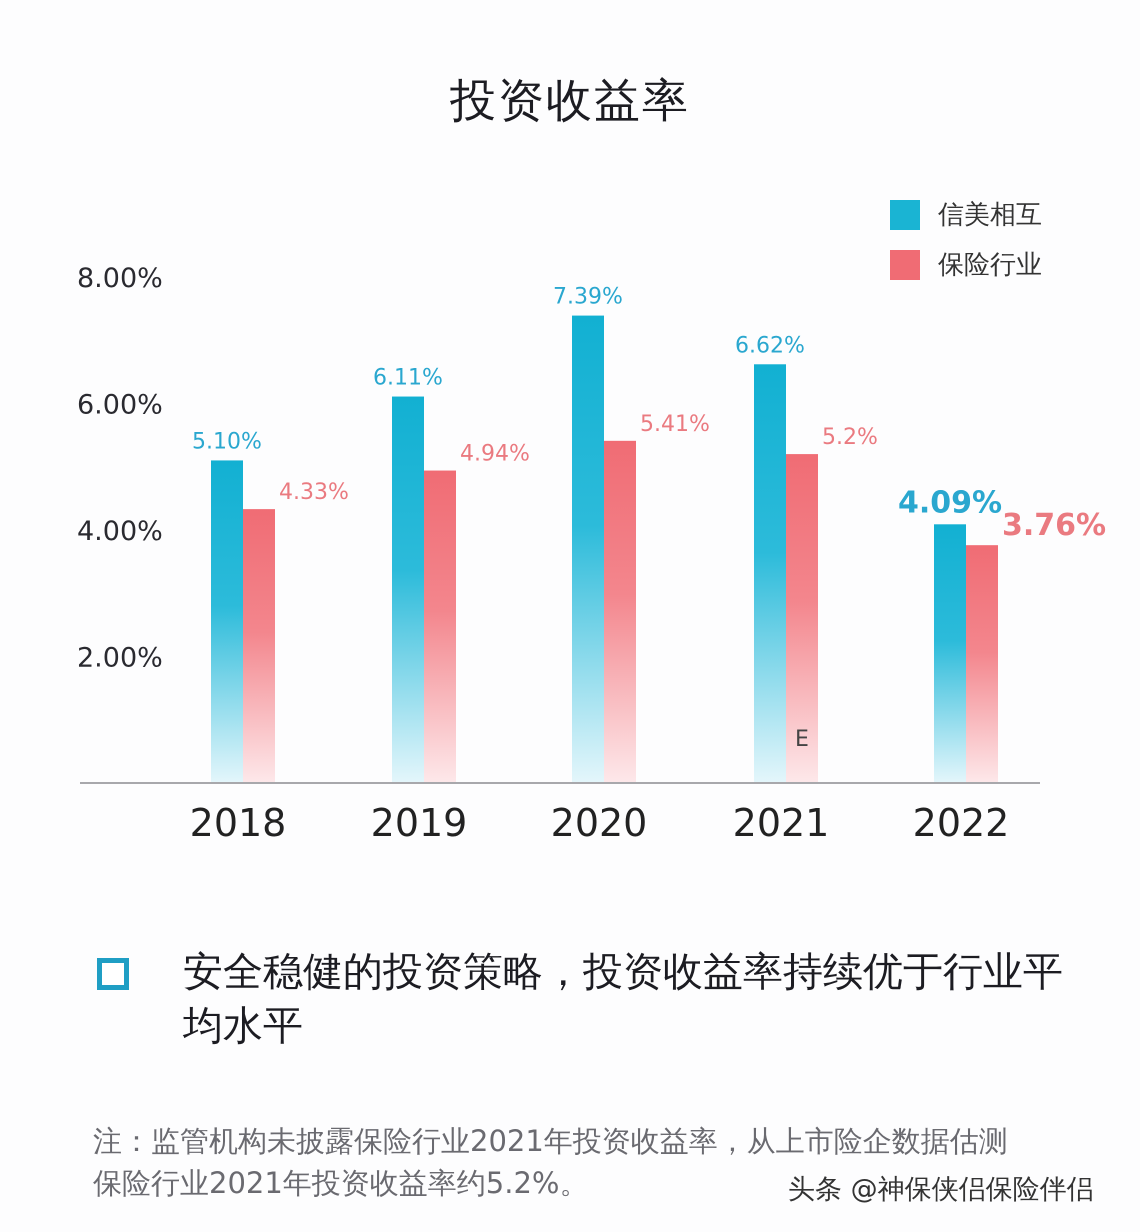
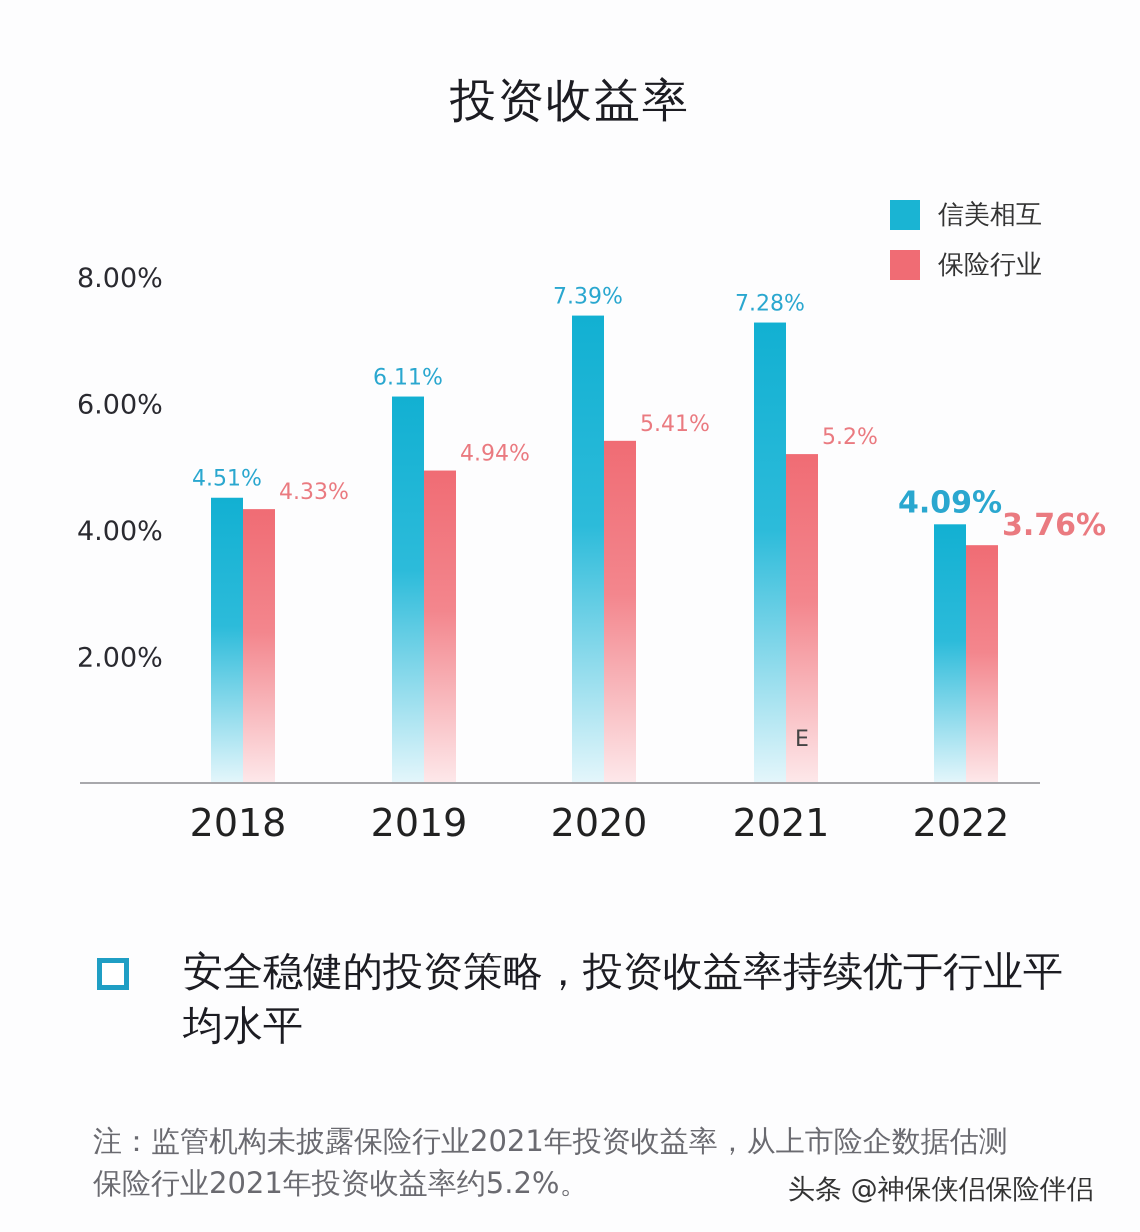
信美相互/2018: 5.10% -> 4.51%
信美相互/2021: 6.62% -> 7.28%
